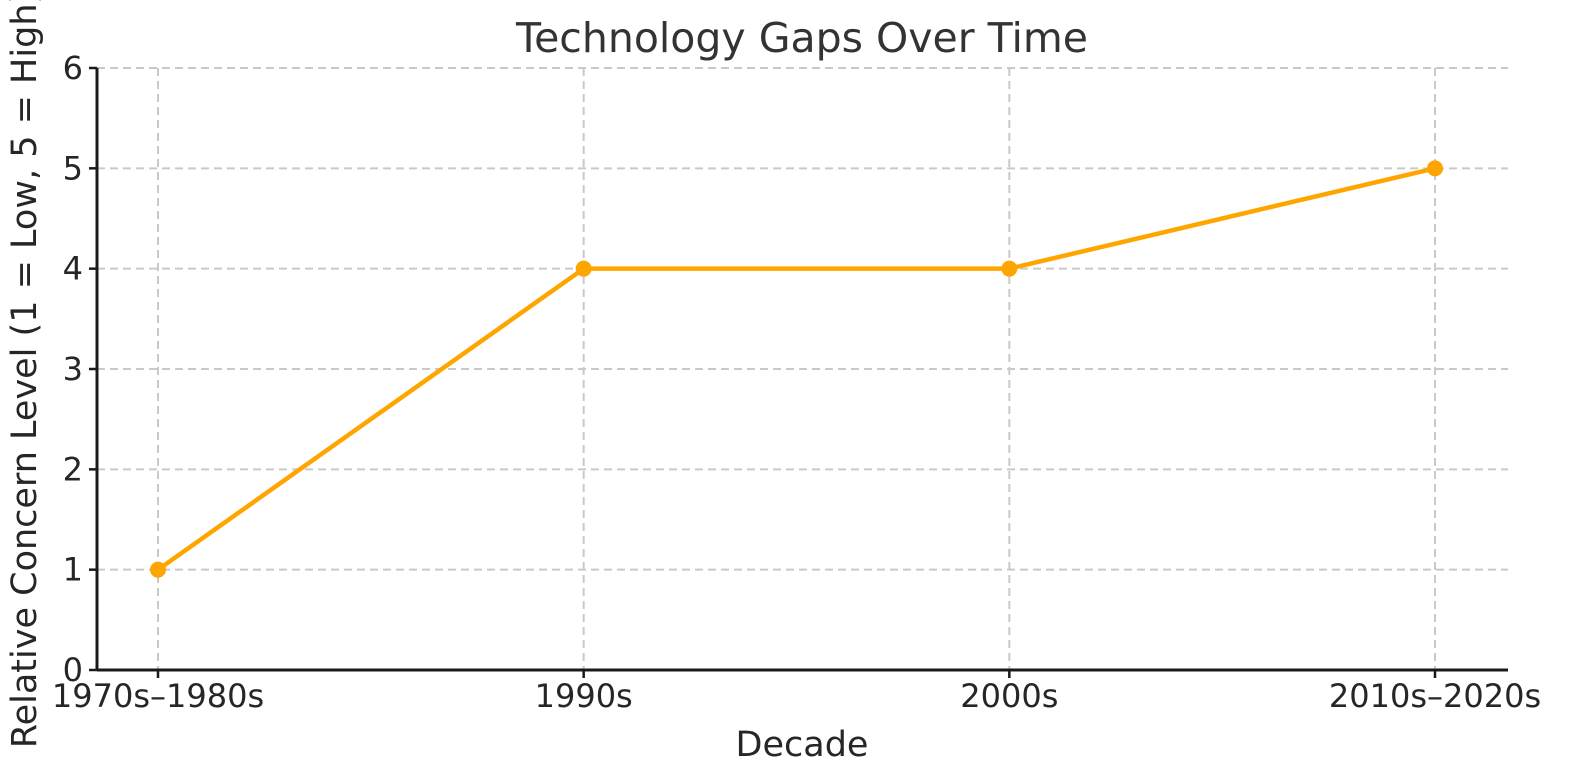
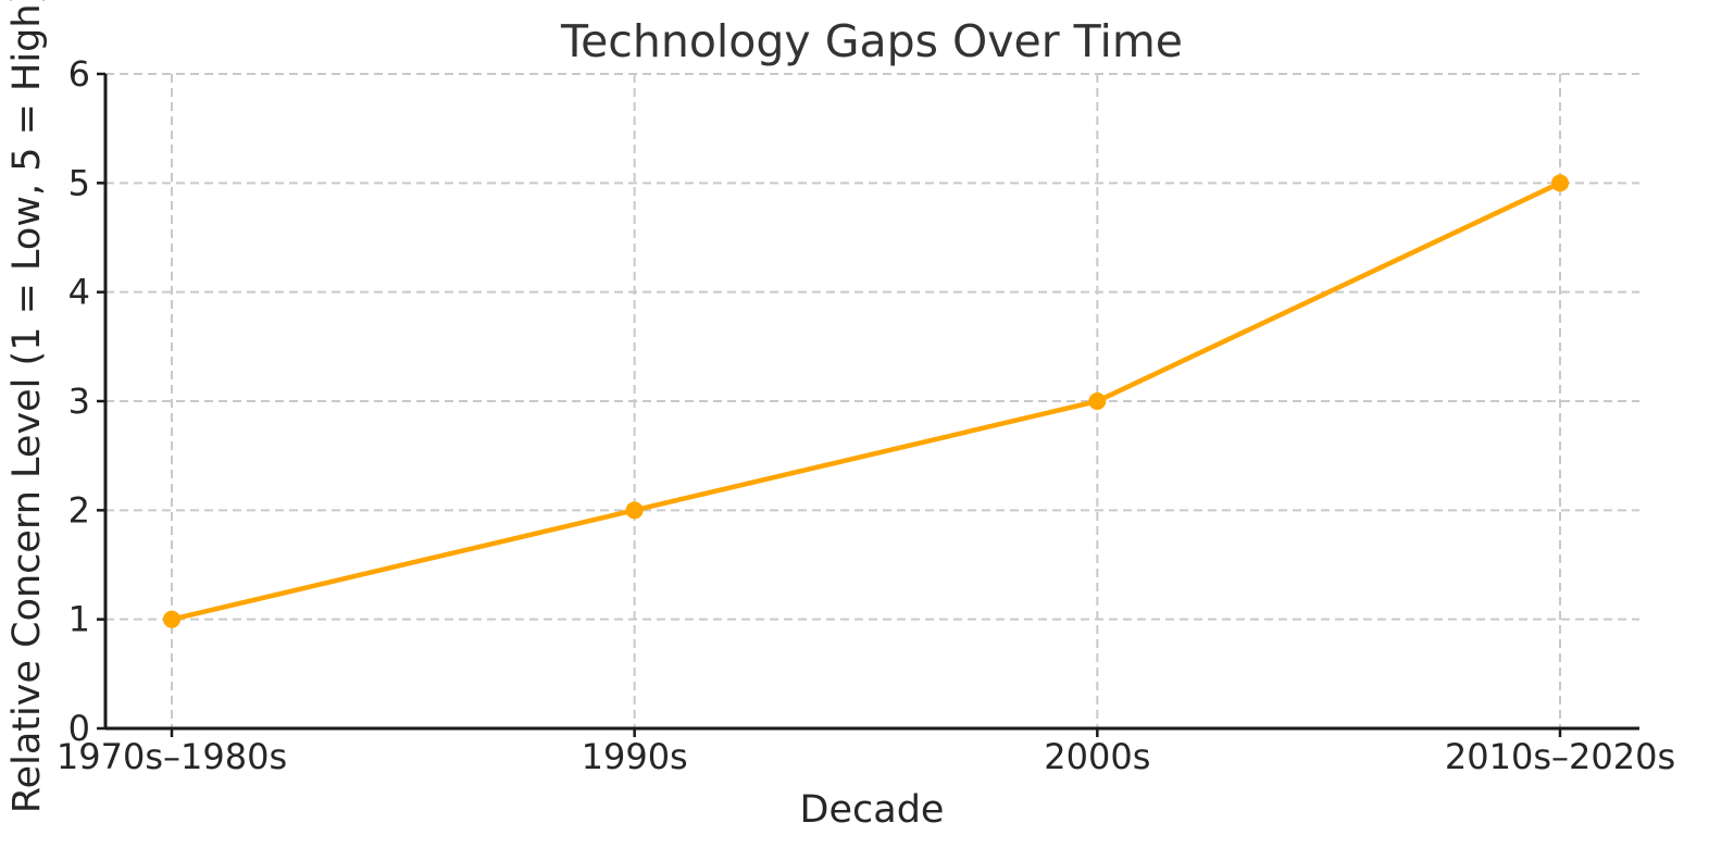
1990s: 4 -> 2
2000s: 4 -> 3
